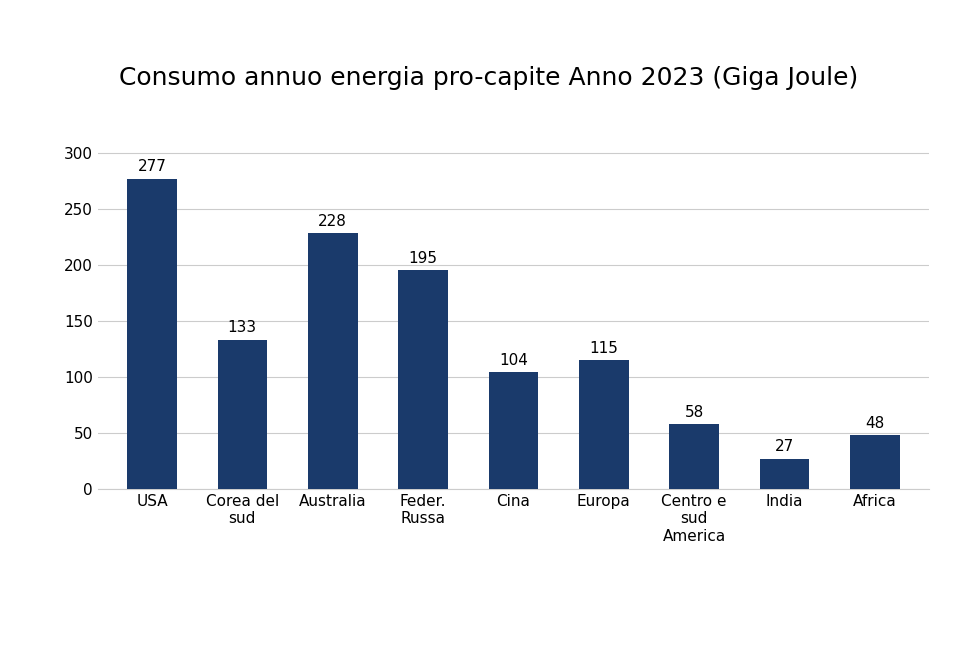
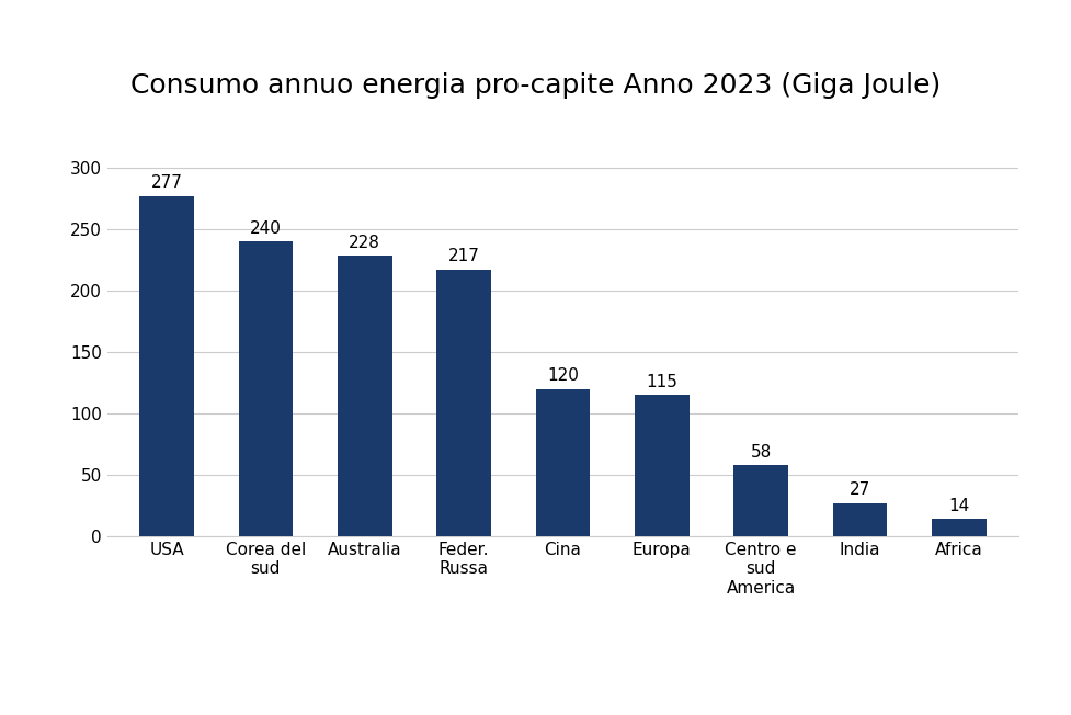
Corea del sud: 133 -> 240
Feder. Russa: 195 -> 217
Cina: 104 -> 120
Africa: 48 -> 14
